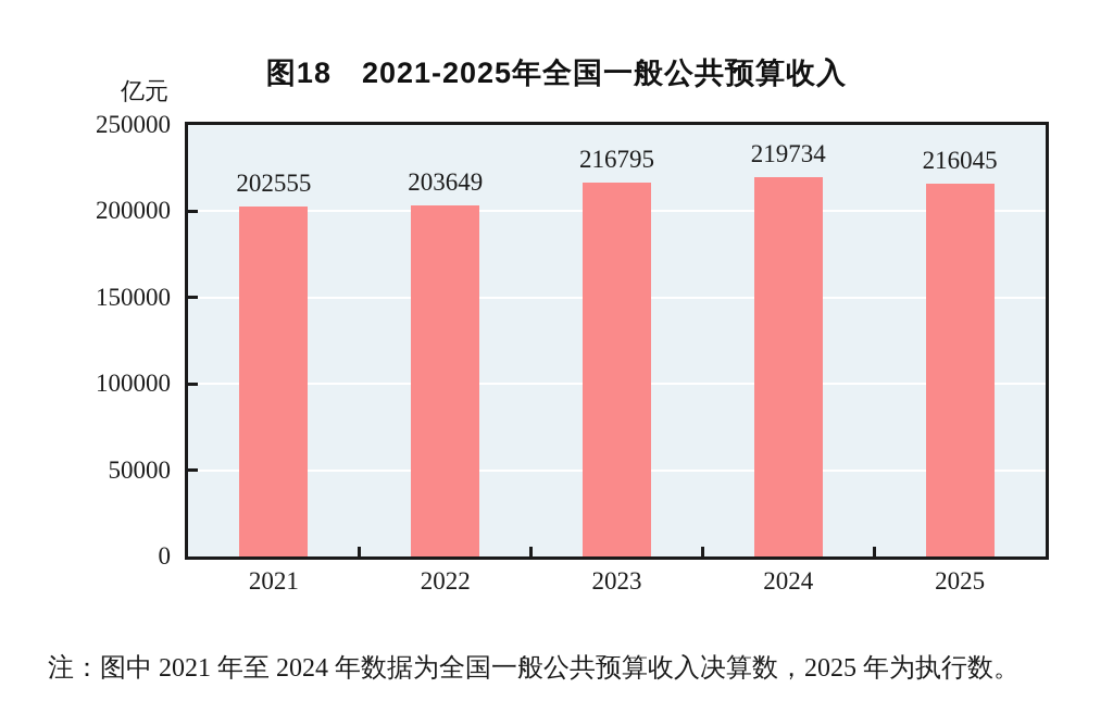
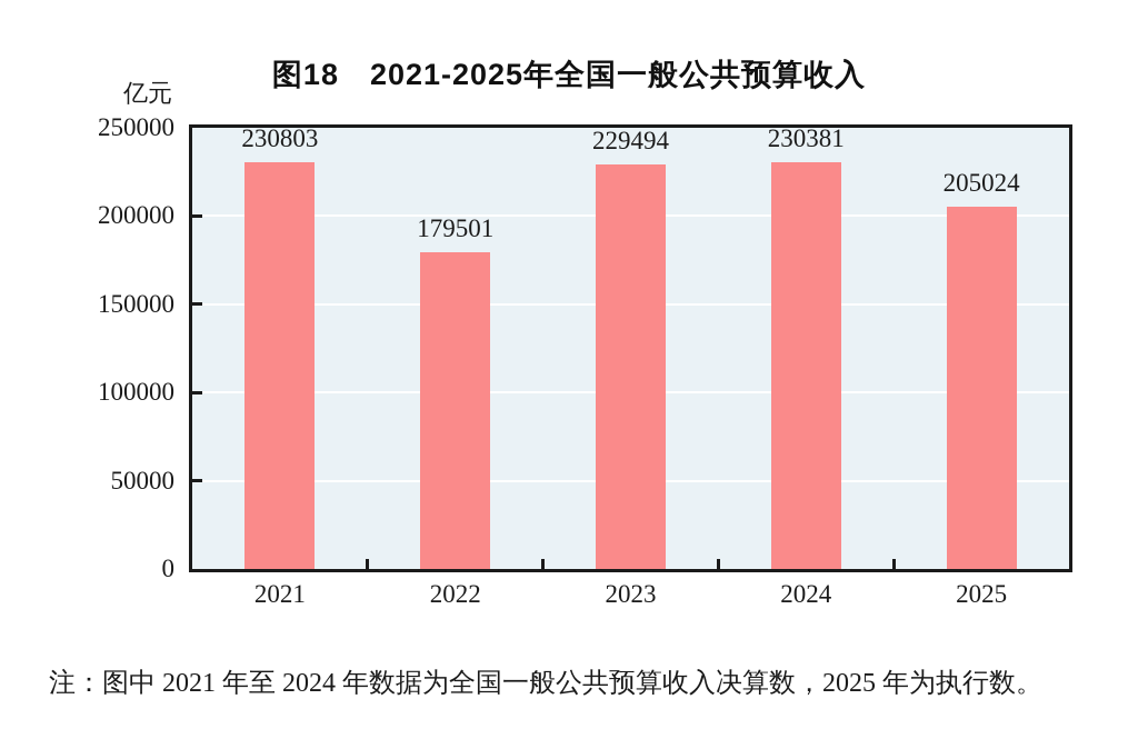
2021: 202555 -> 230803
2022: 203649 -> 179501
2023: 216795 -> 229494
2024: 219734 -> 230381
2025: 216045 -> 205024
